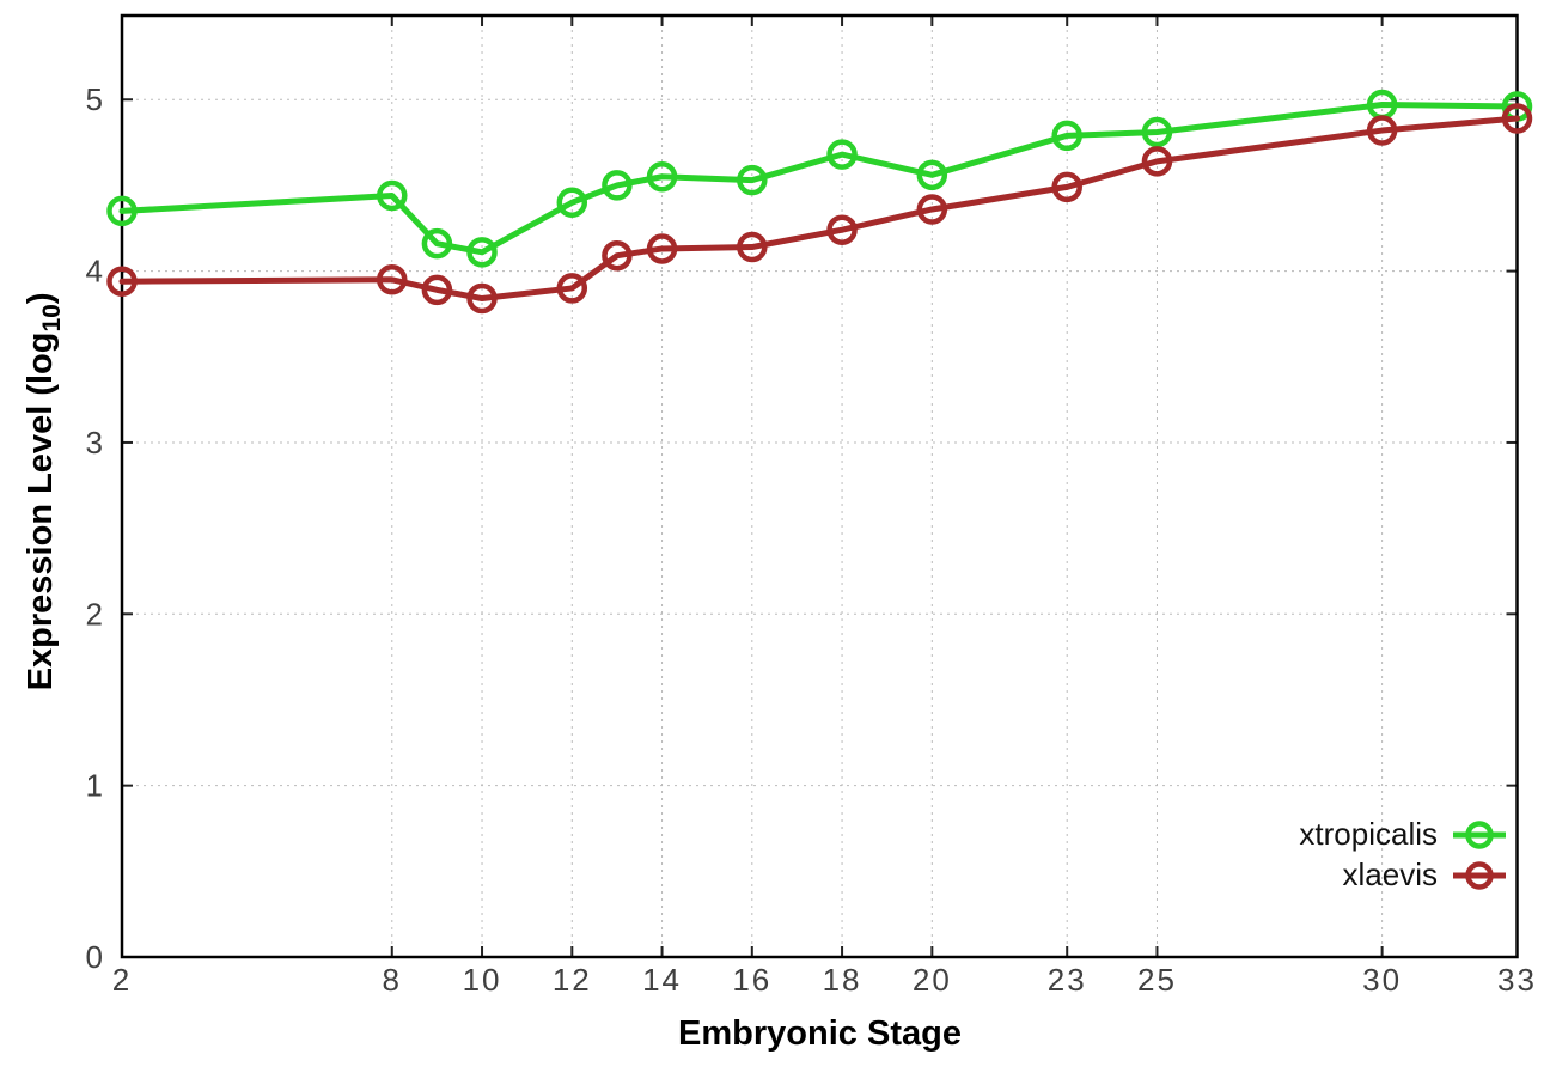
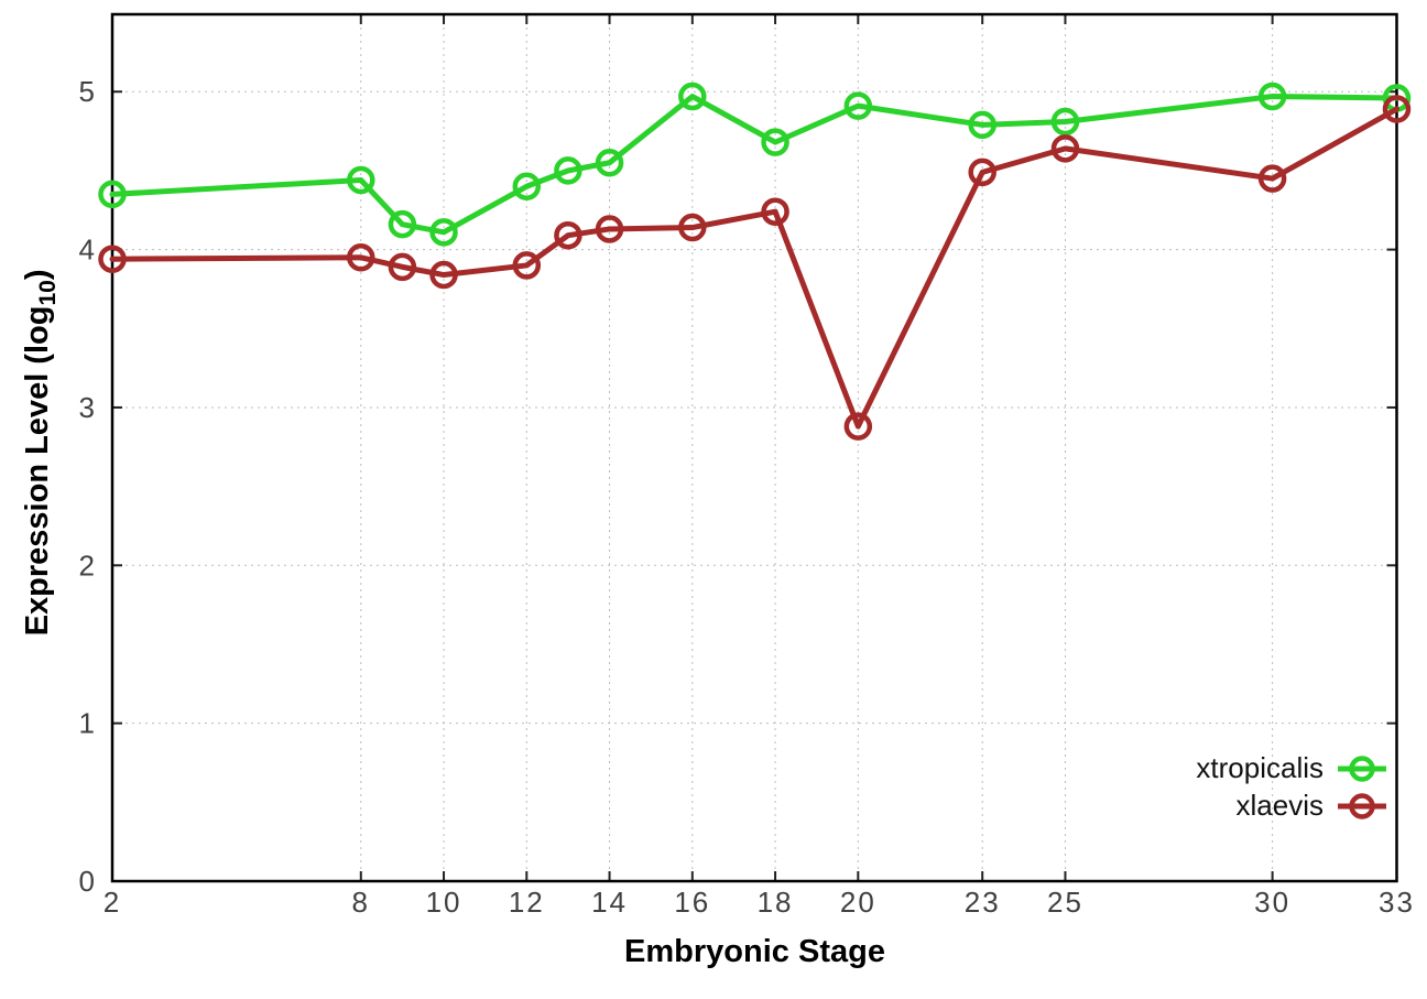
xtropicalis/16: 4.53 -> 4.97
xtropicalis/20: 4.56 -> 4.91
xlaevis/20: 4.36 -> 2.88
xlaevis/30: 4.82 -> 4.45
